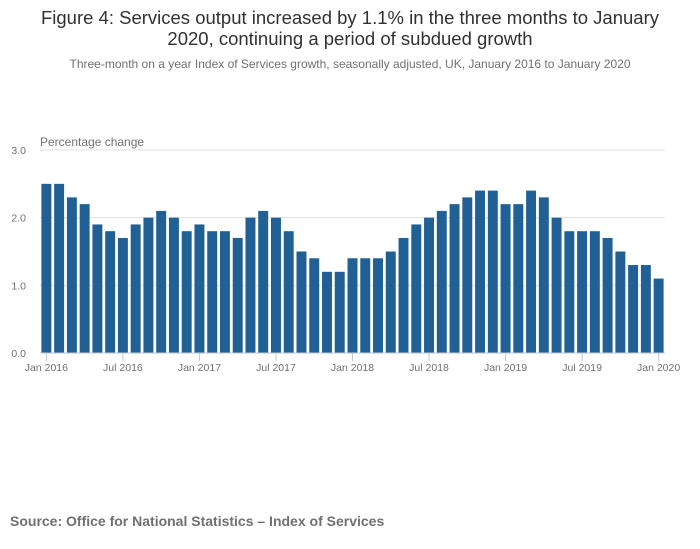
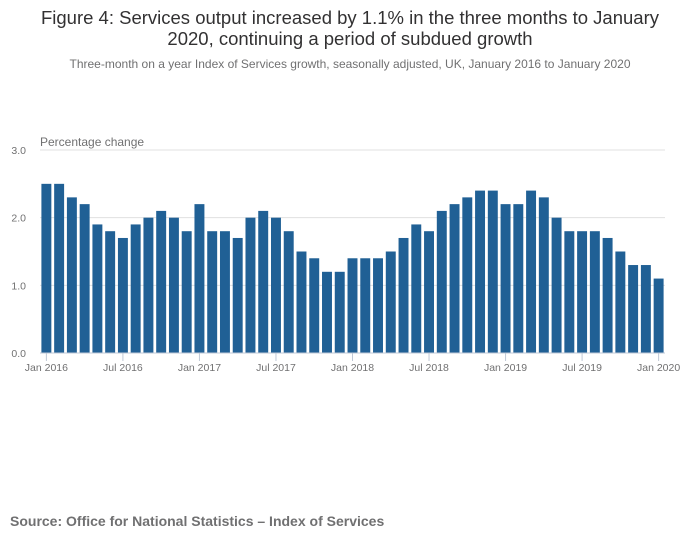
Jan 2017: 1.9 -> 2.2
Jul 2018: 2.0 -> 1.8
